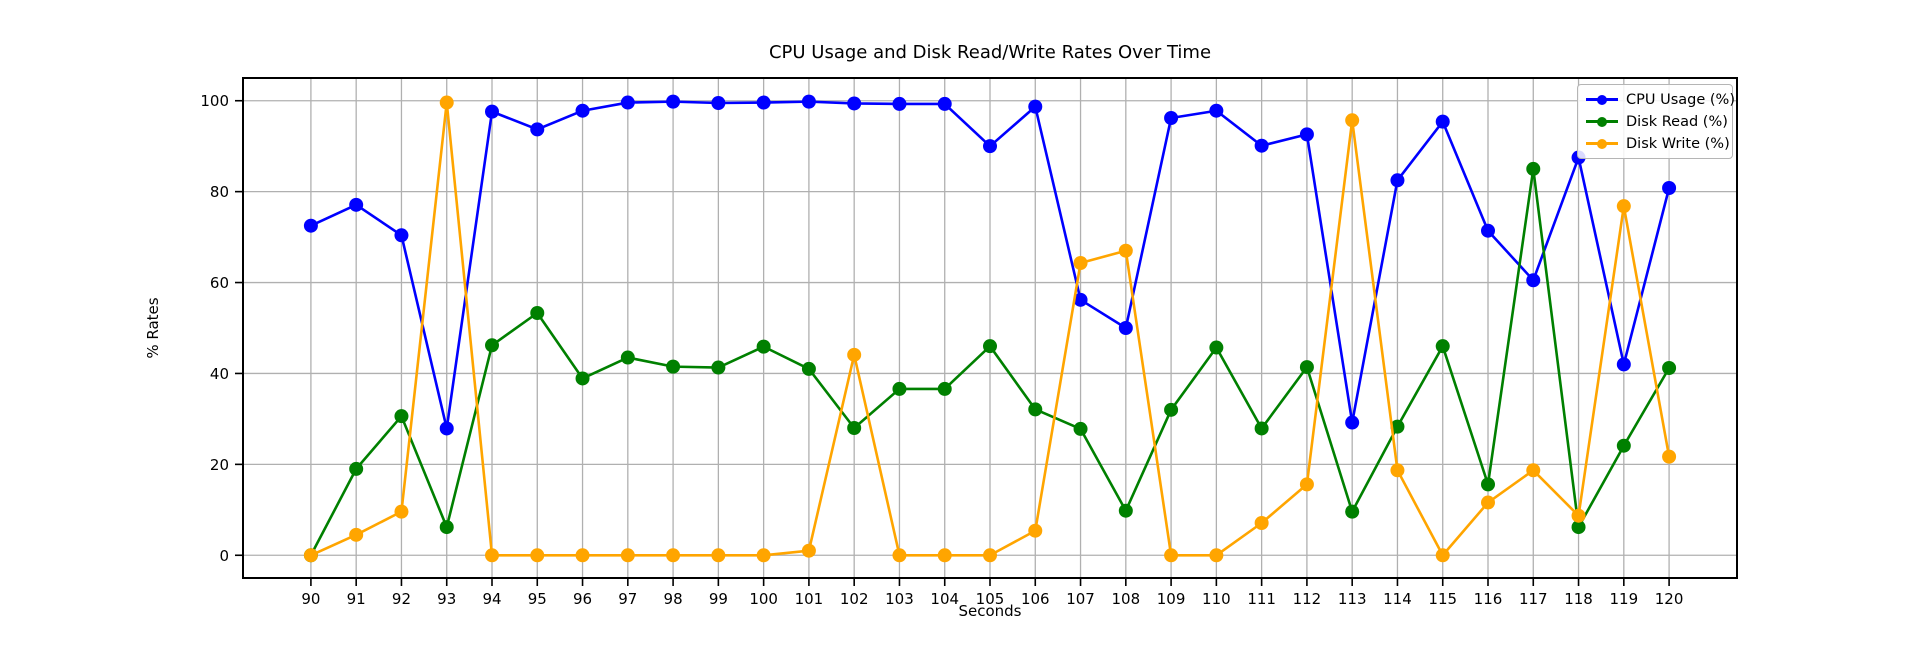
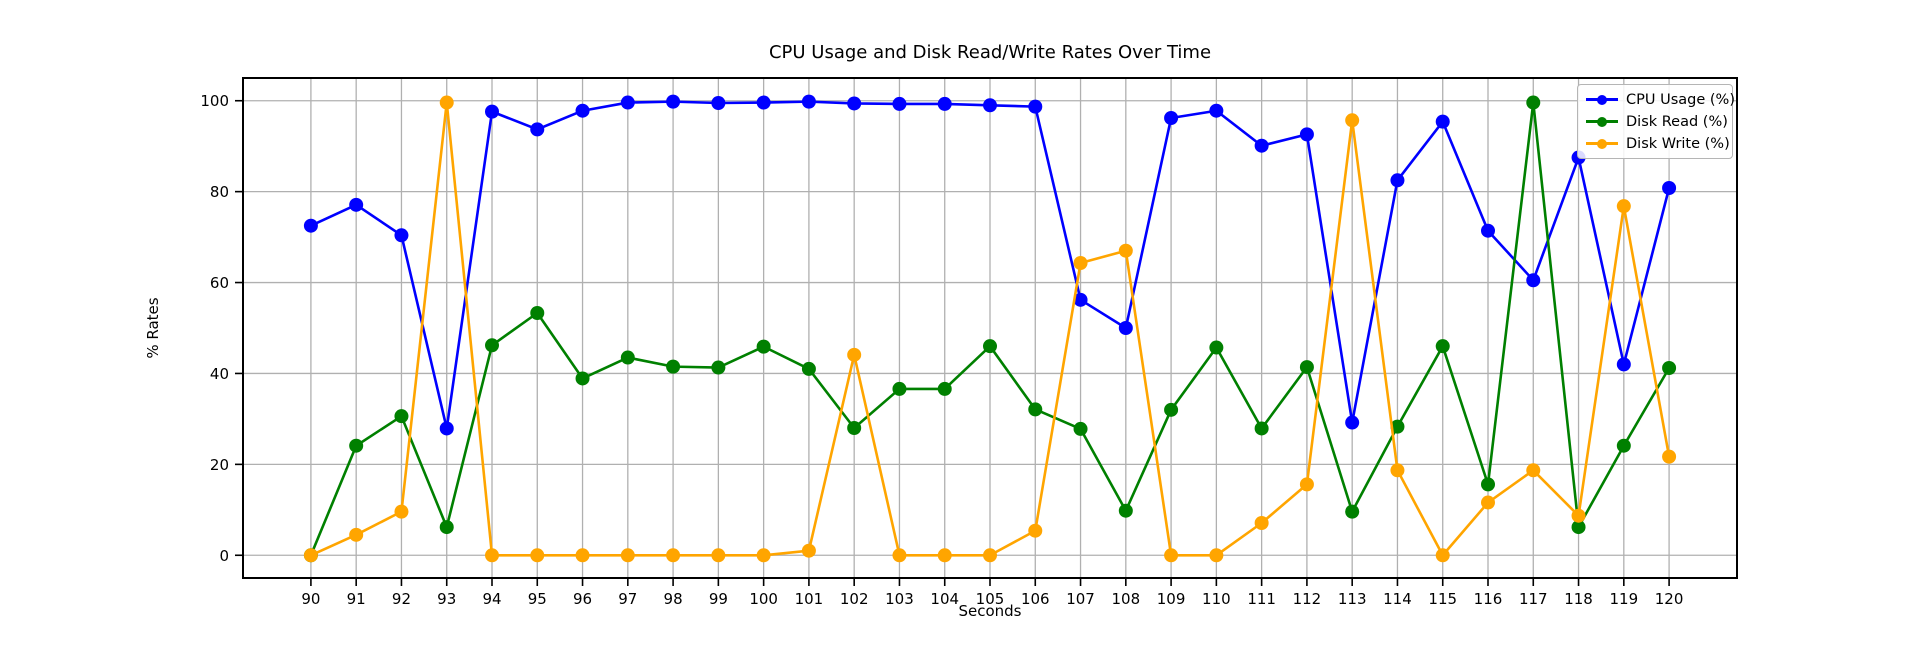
Disk Read (%)/91: 19 -> 24
CPU Usage (%)/105: 90 -> 99
Disk Read (%)/117: 85 -> 100
